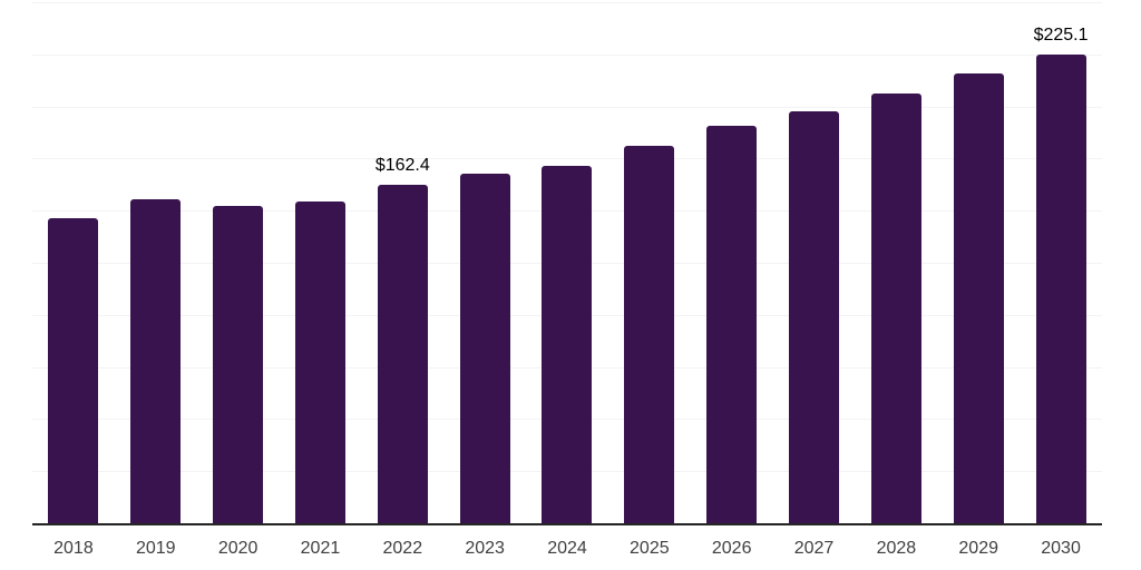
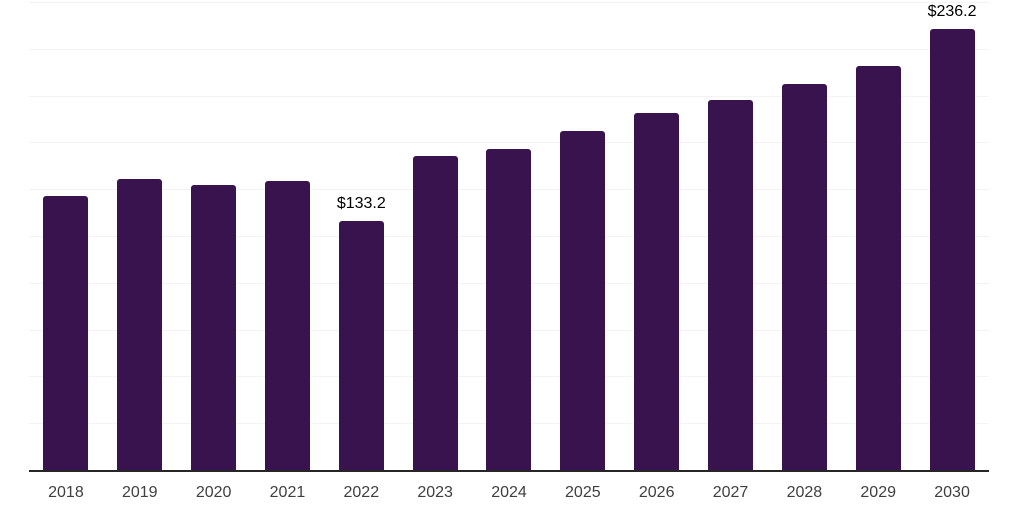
2022: $162.4 -> $133.2
2030: $225.1 -> $236.2
